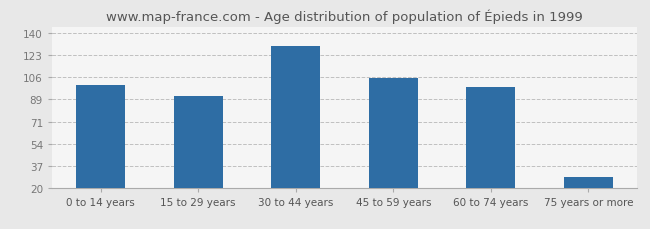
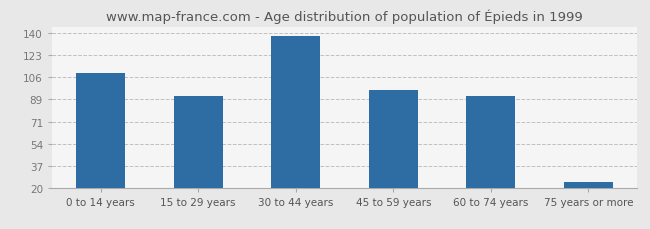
0 to 14 years: 100 -> 109
30 to 44 years: 130 -> 138
45 to 59 years: 105 -> 96
60 to 74 years: 98 -> 91
75 years or more: 28 -> 24
